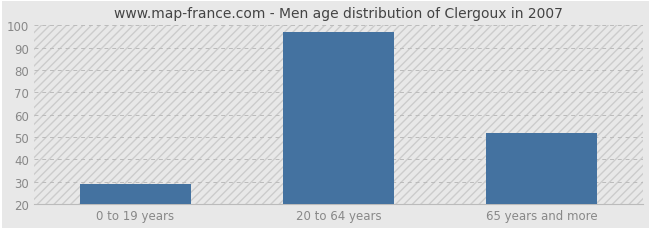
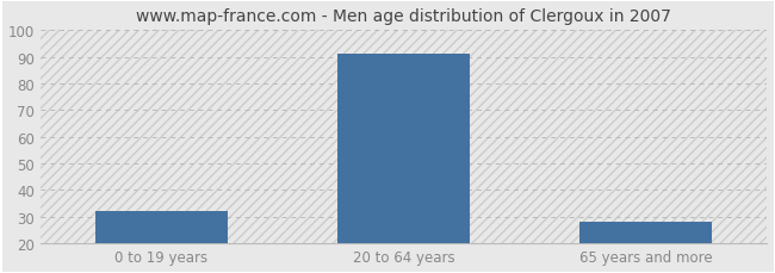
0 to 19 years: 29 -> 32
20 to 64 years: 97 -> 91
65 years and more: 52 -> 28
